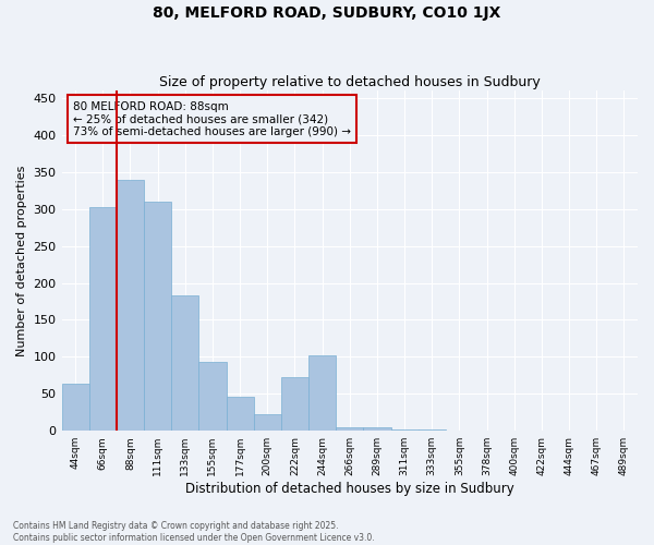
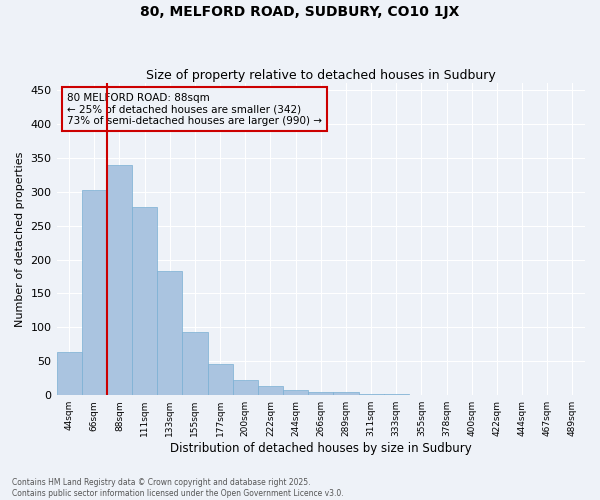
111sqm: 310 -> 278
222sqm: 72 -> 14
244sqm: 102 -> 8
